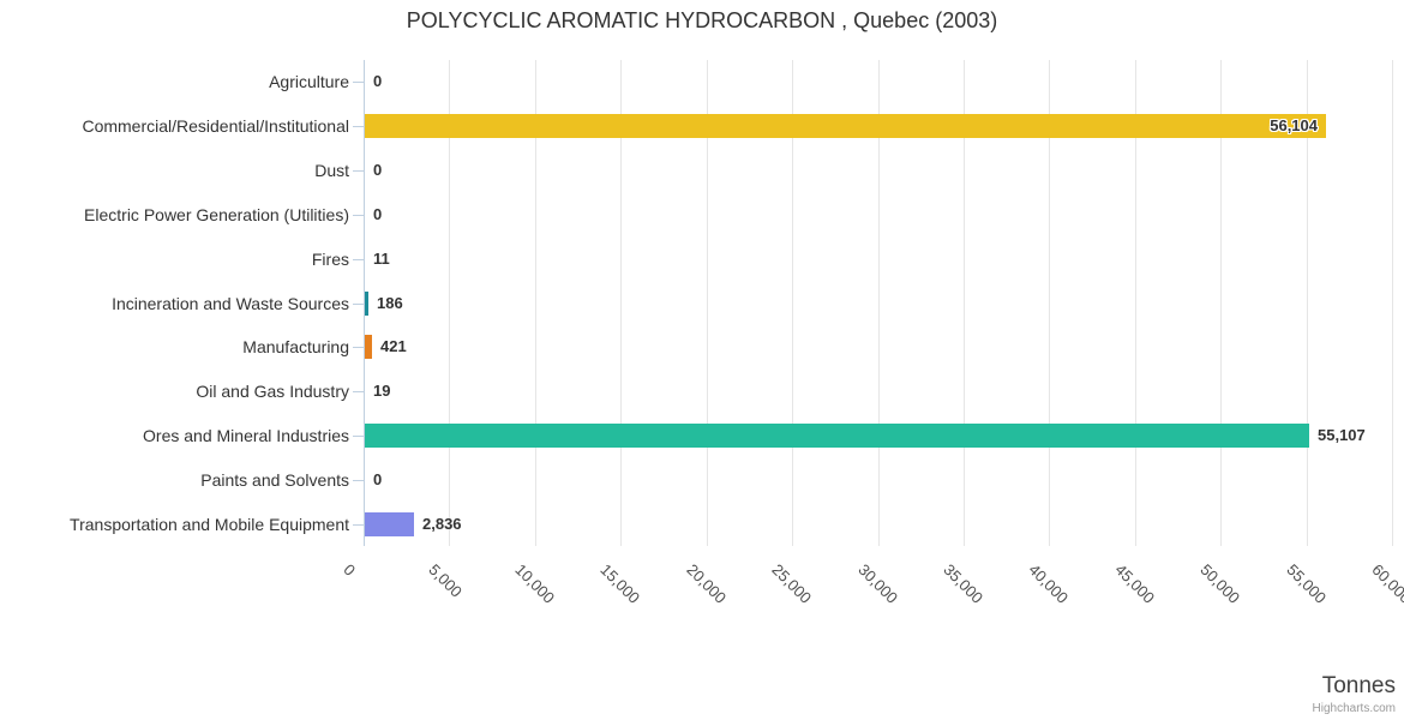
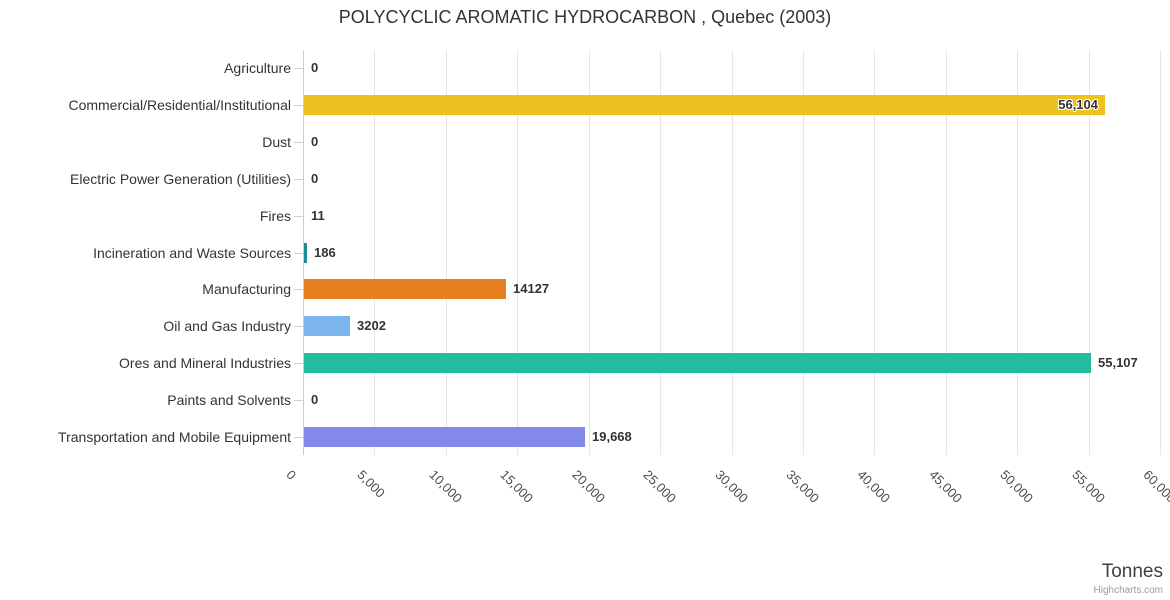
Manufacturing: 421 -> 14127
Oil and Gas Industry: 19 -> 3202
Transportation and Mobile Equipment: 2,836 -> 19,668
